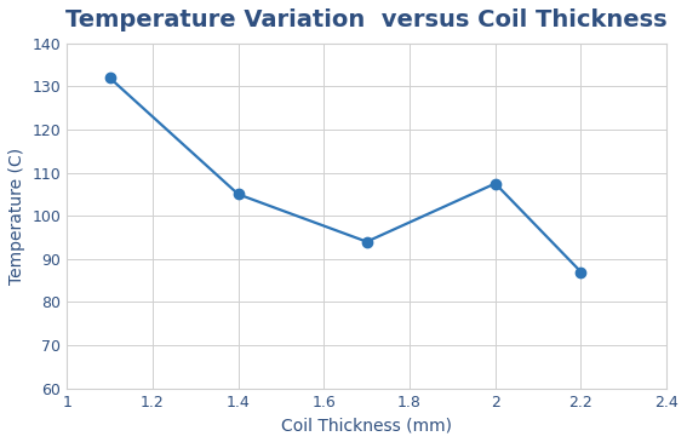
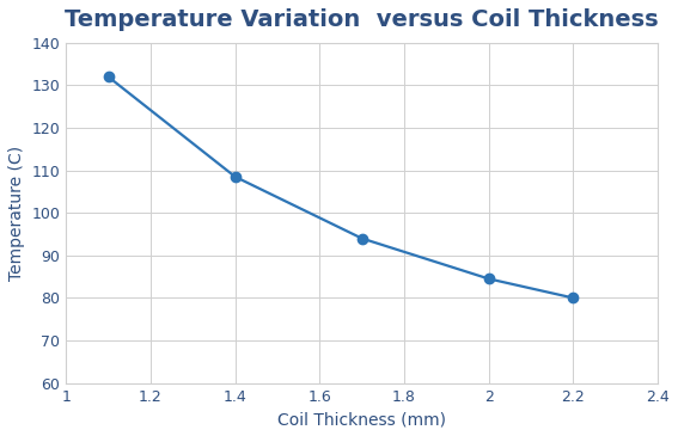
1.4: 105.0 -> 108.5
2: 107.5 -> 84.5
2.2: 87.0 -> 80.0
